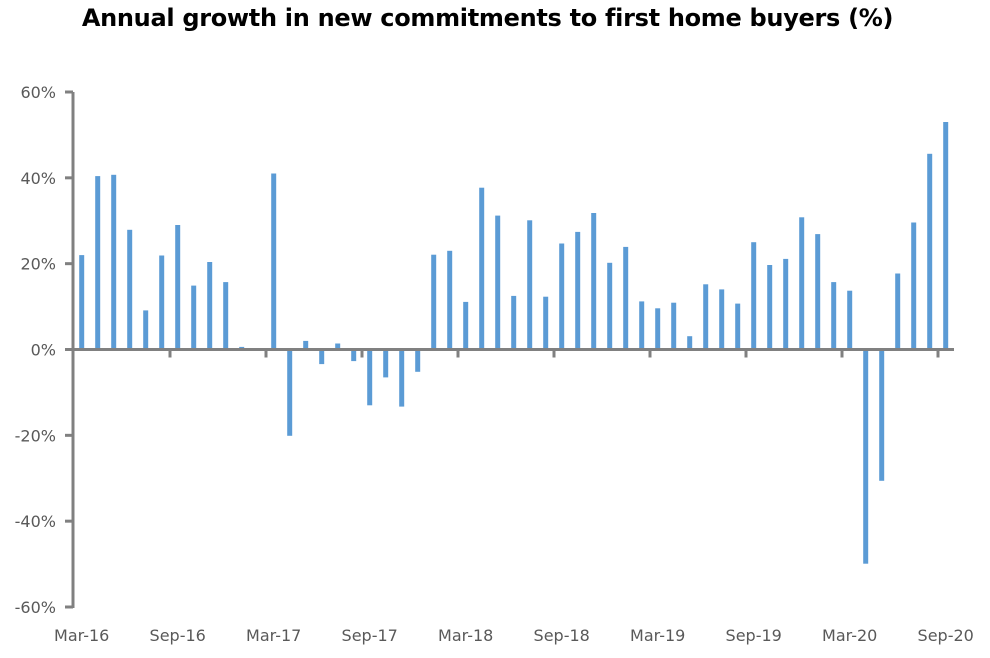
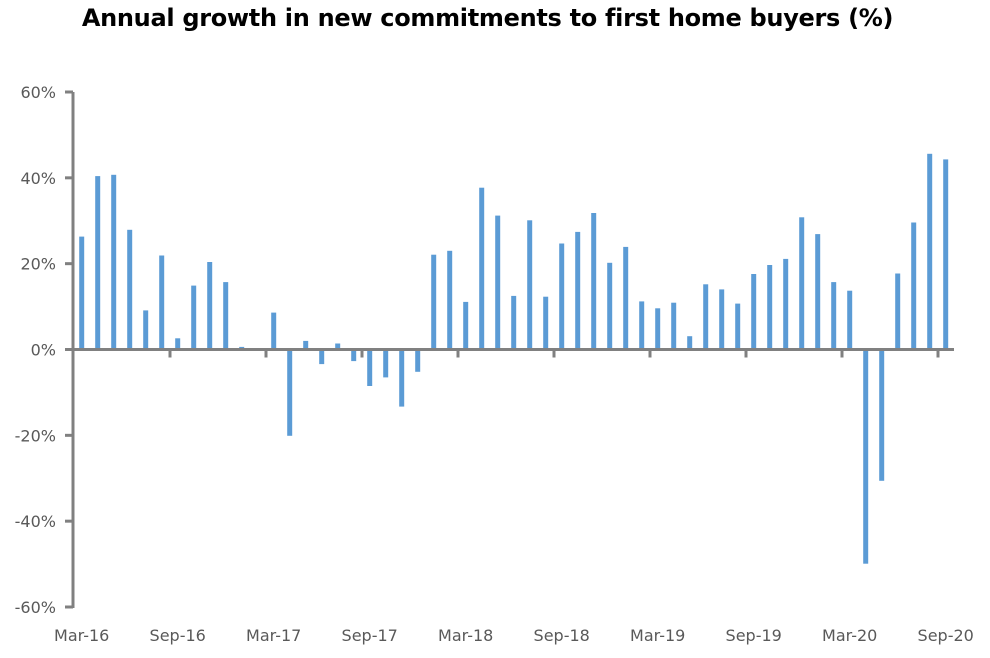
Mar-16: 22% -> 26%
Sep-16: 29% -> 3%
Mar-17: 41% -> 9%
Sep-17: -13% -> -8%
Sep-19: 25% -> 18%
Sep-20: 53% -> 44%
